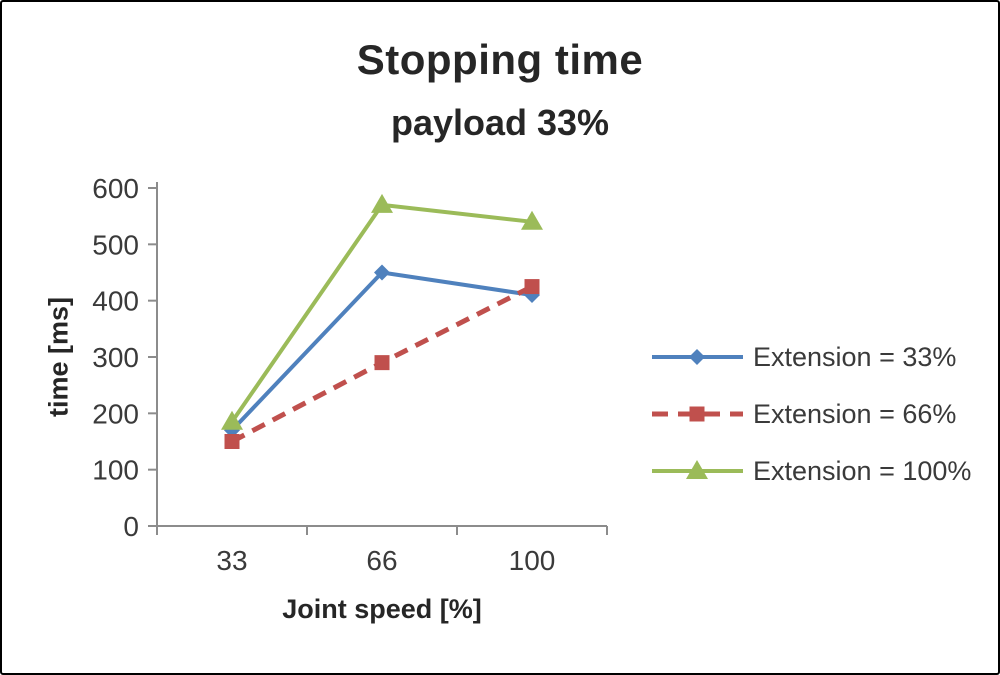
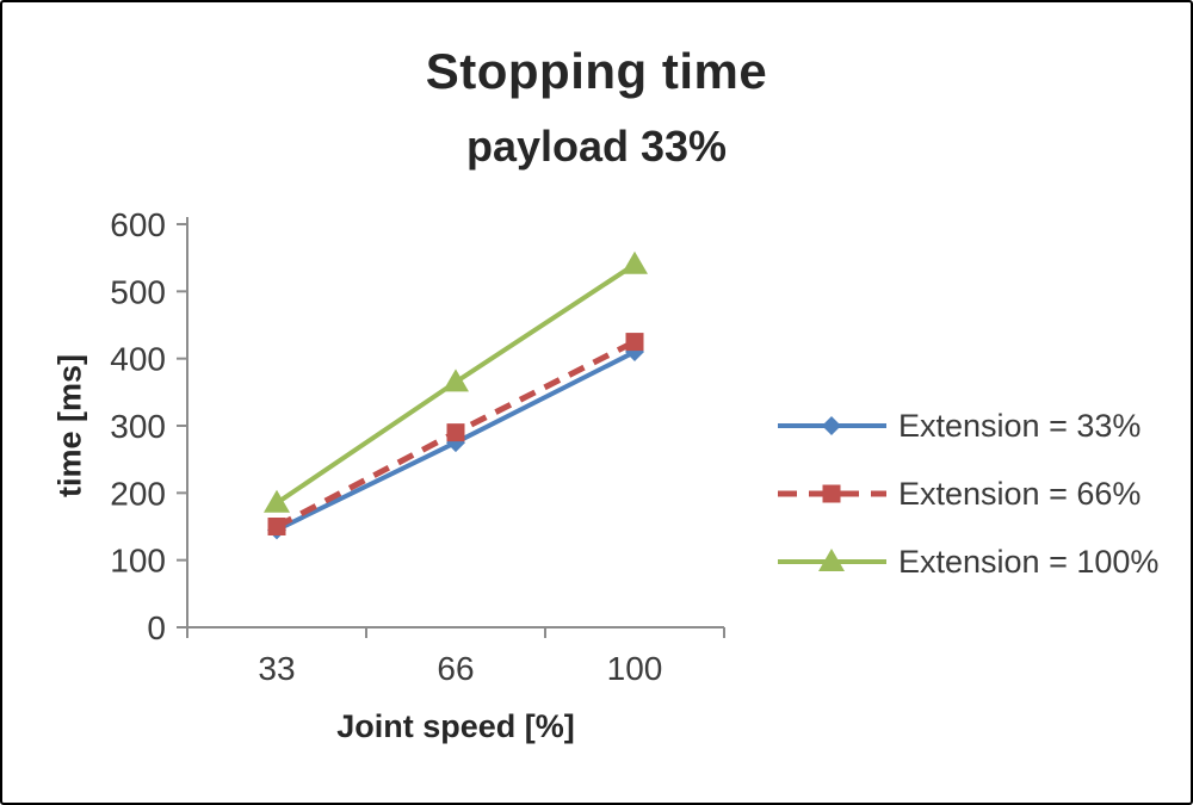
Extension = 33%/33: 170 -> 140
Extension = 33%/66: 450 -> 280
Extension = 100%/66: 570 -> 360
